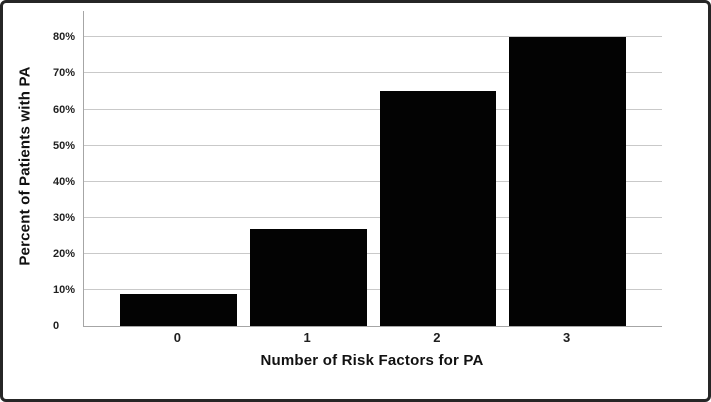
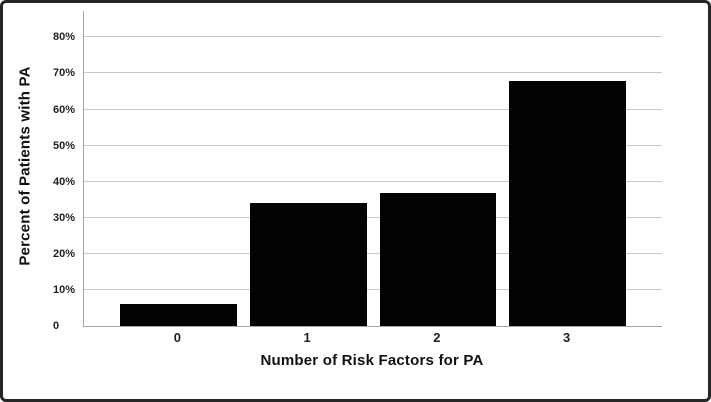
0: 9% -> 6%
1: 27% -> 34%
2: 65% -> 37%
3: 80% -> 68%
